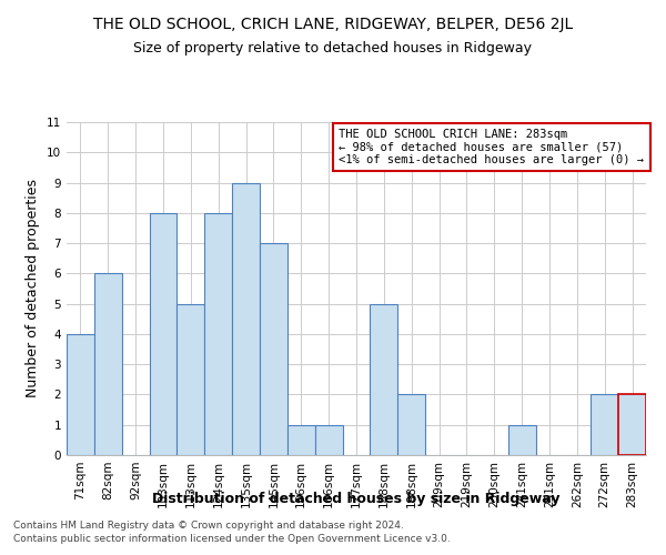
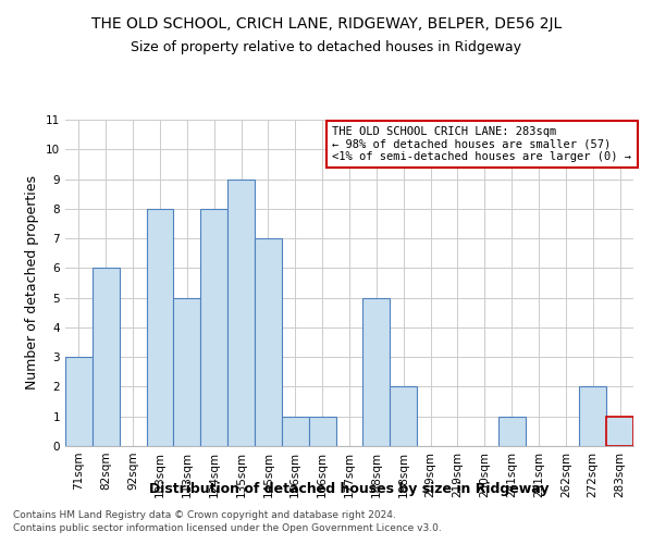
71sqm: 4 -> 3
283sqm: 2 -> 1
